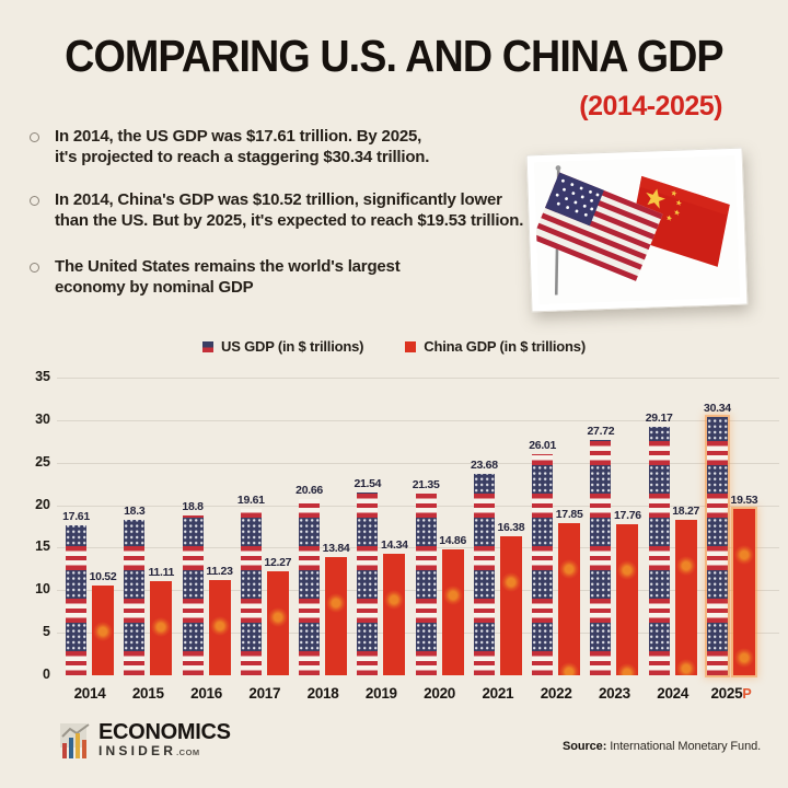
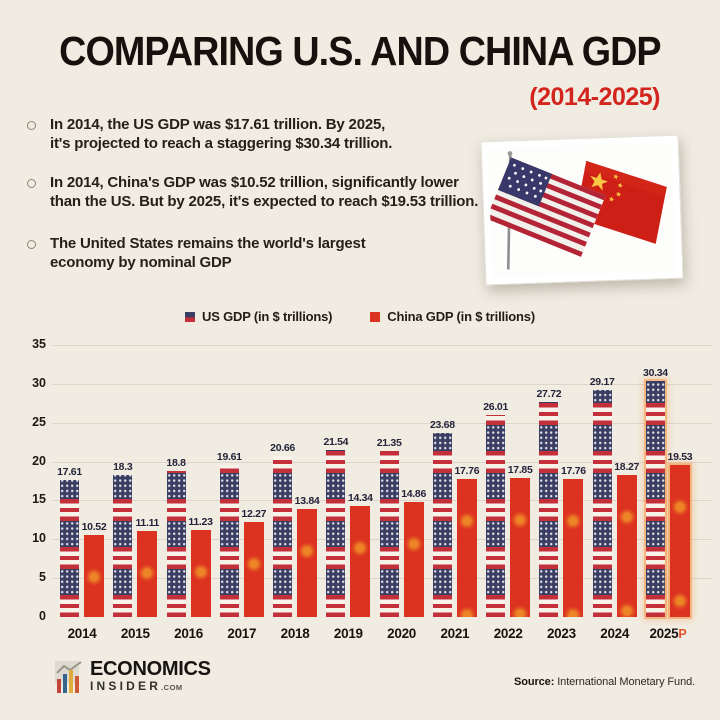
China GDP (in $ trillions)/2021: 16.38 -> 17.76
